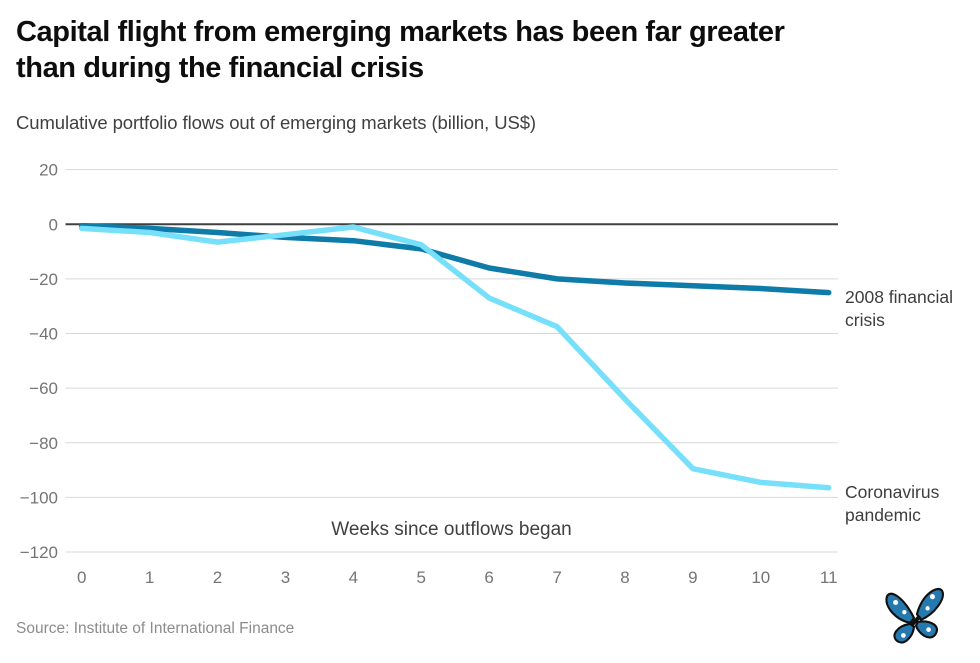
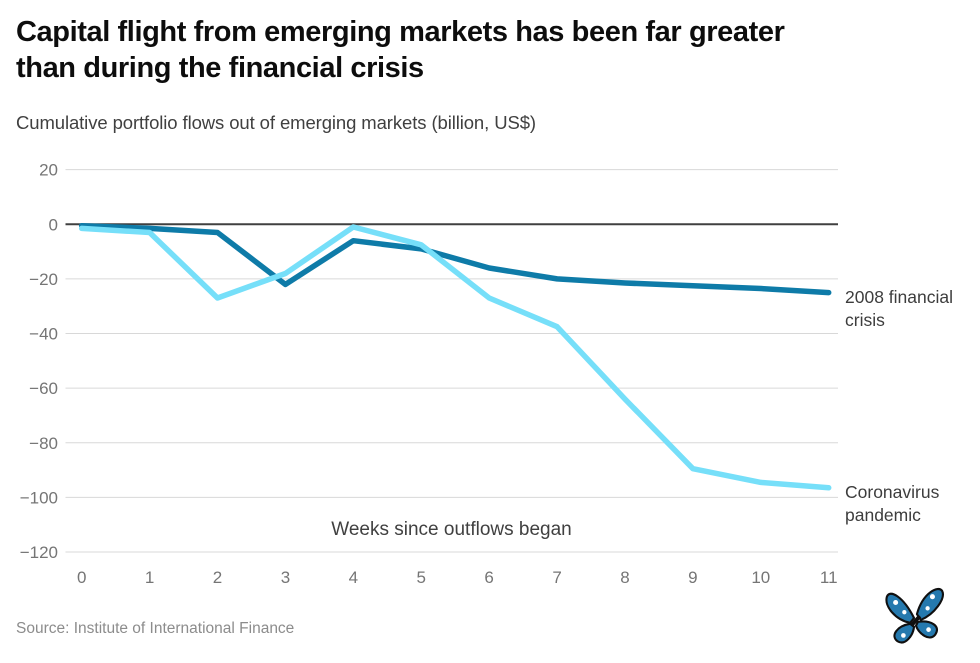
Coronavirus pandemic/2: -6 -> -27
2008 financial crisis/3: -5 -> -22
Coronavirus pandemic/3: -4 -> -18
